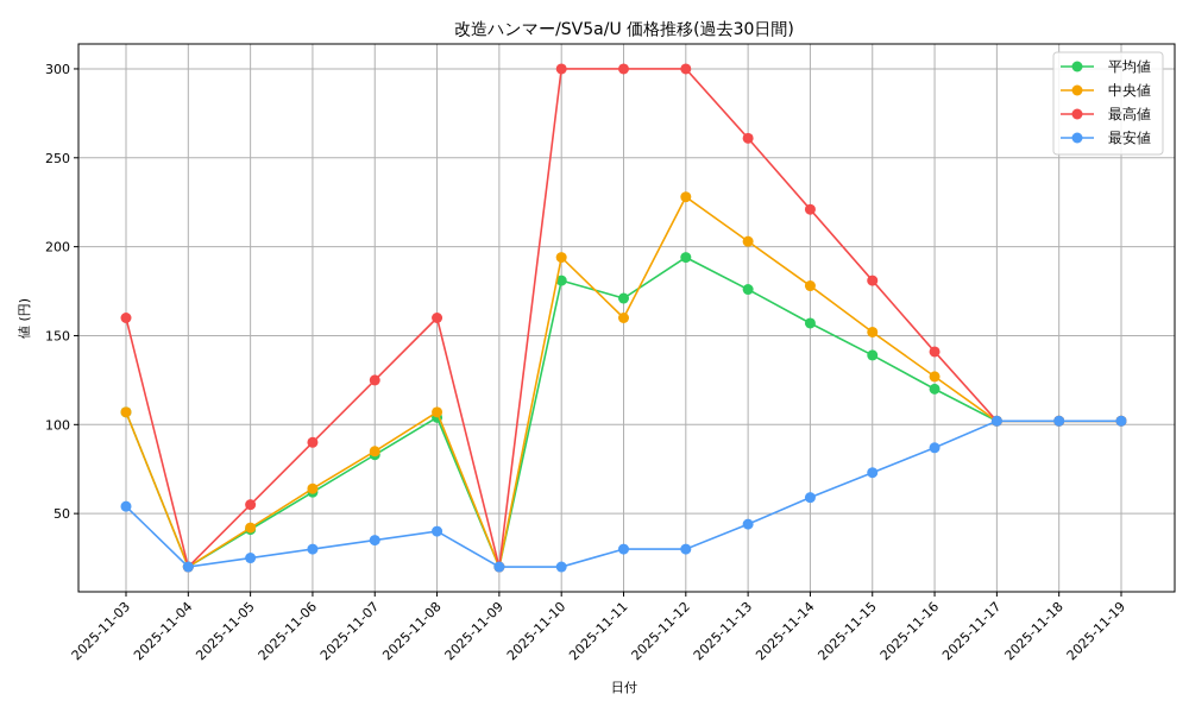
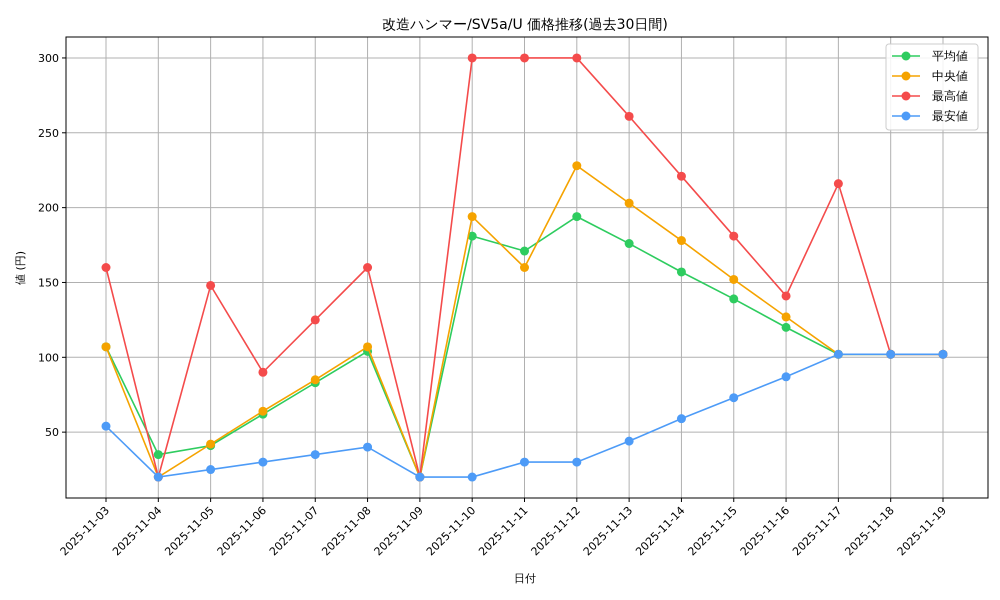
平均値/2025-11-04: 20 -> 35
最高値/2025-11-05: 55 -> 148
最高値/2025-11-17: 102 -> 216
